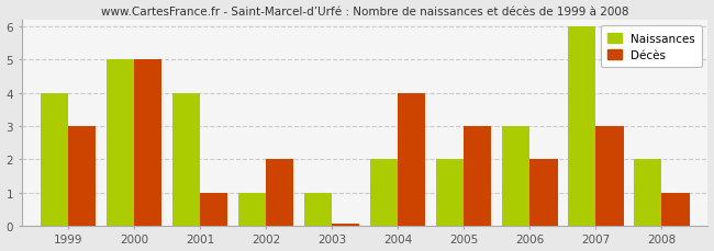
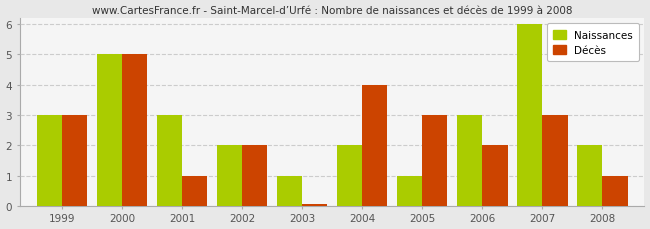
Naissances/1999: 4 -> 3
Naissances/2001: 4 -> 3
Naissances/2002: 1 -> 2
Naissances/2005: 2 -> 1
